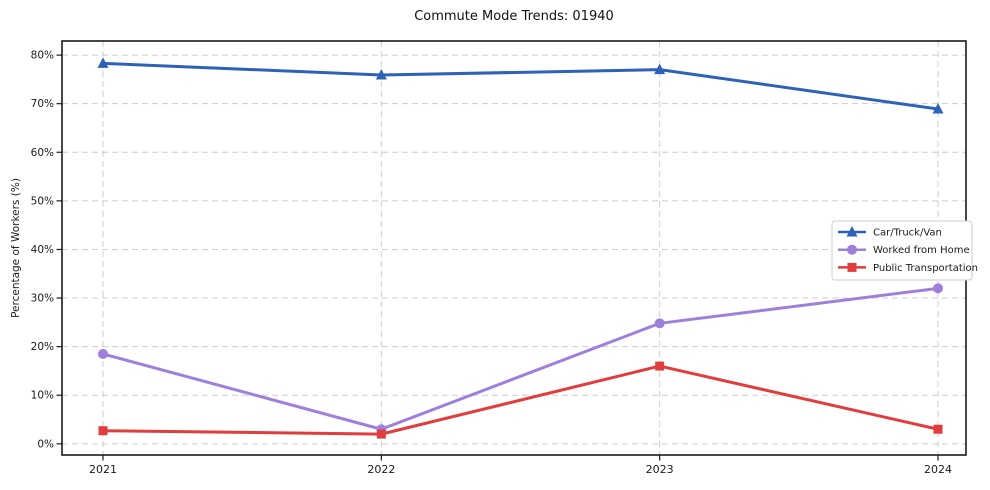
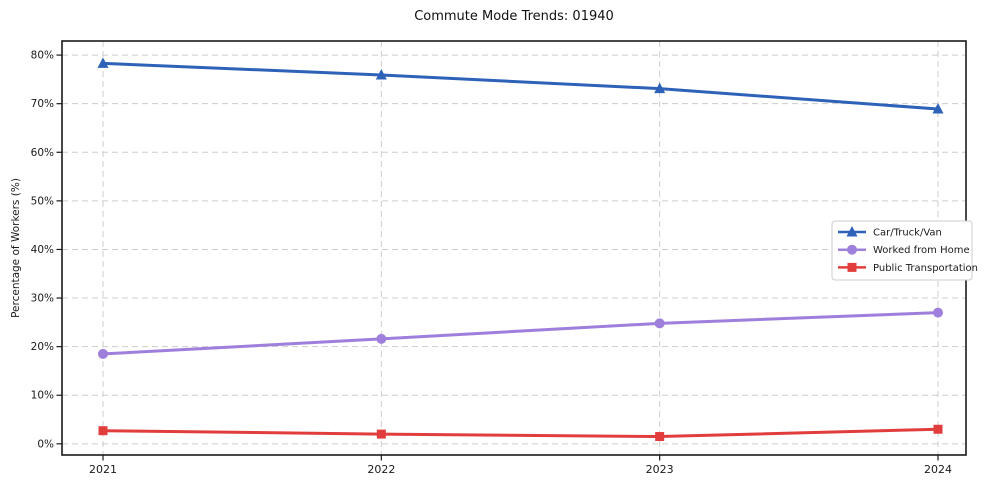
Worked from Home/2022: 3% -> 22%
Car/Truck/Van/2023: 77% -> 73%
Public Transportation/2023: 16% -> 2%
Worked from Home/2024: 32% -> 27%
